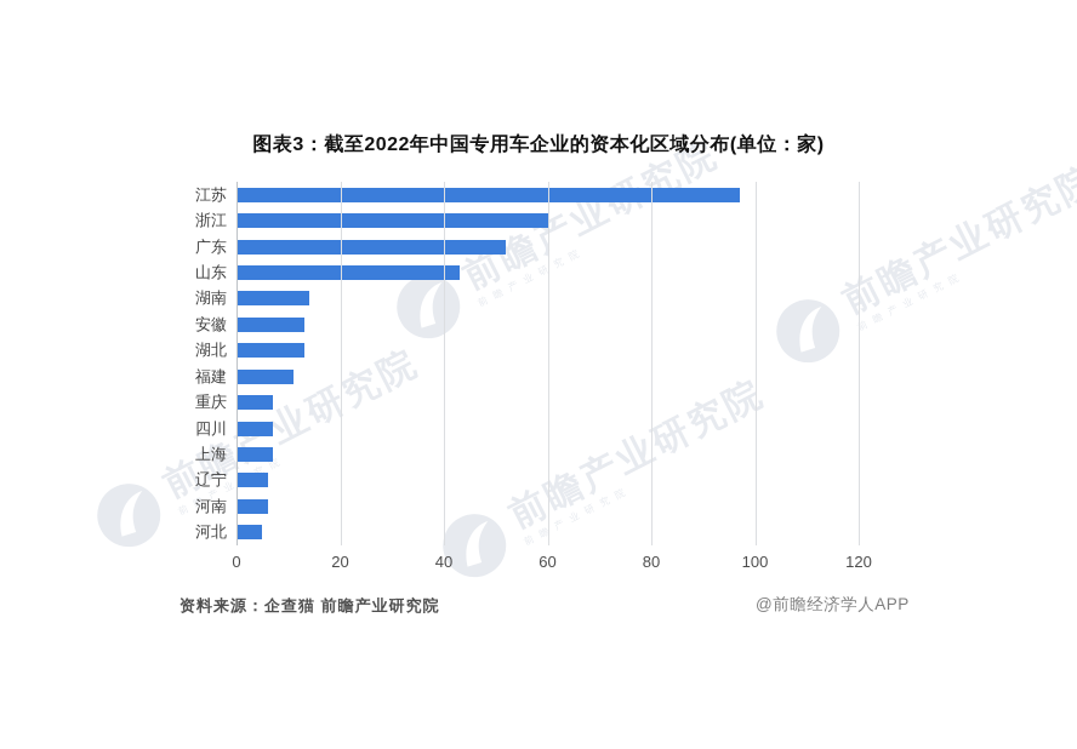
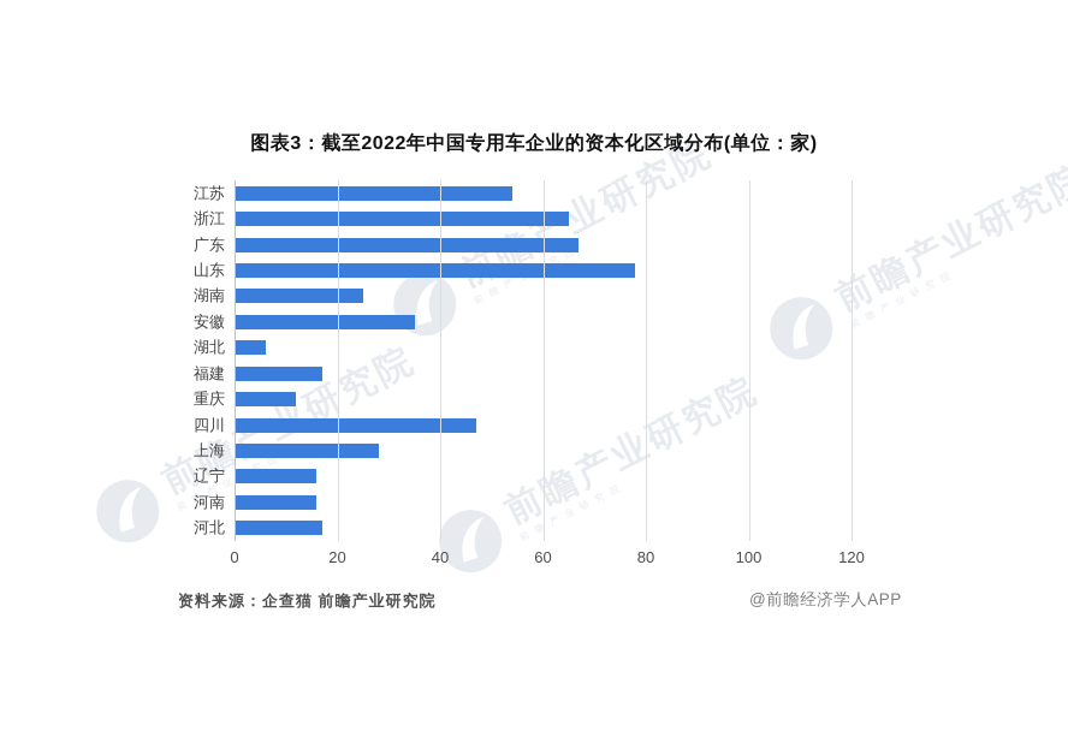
江苏: 97 -> 54
浙江: 60 -> 65
广东: 52 -> 67
山东: 43 -> 78
湖南: 14 -> 25
安徽: 13 -> 35
湖北: 13 -> 6
福建: 11 -> 17
重庆: 7 -> 12
四川: 7 -> 47
上海: 7 -> 28
辽宁: 6 -> 16
河南: 6 -> 16
河北: 5 -> 17
